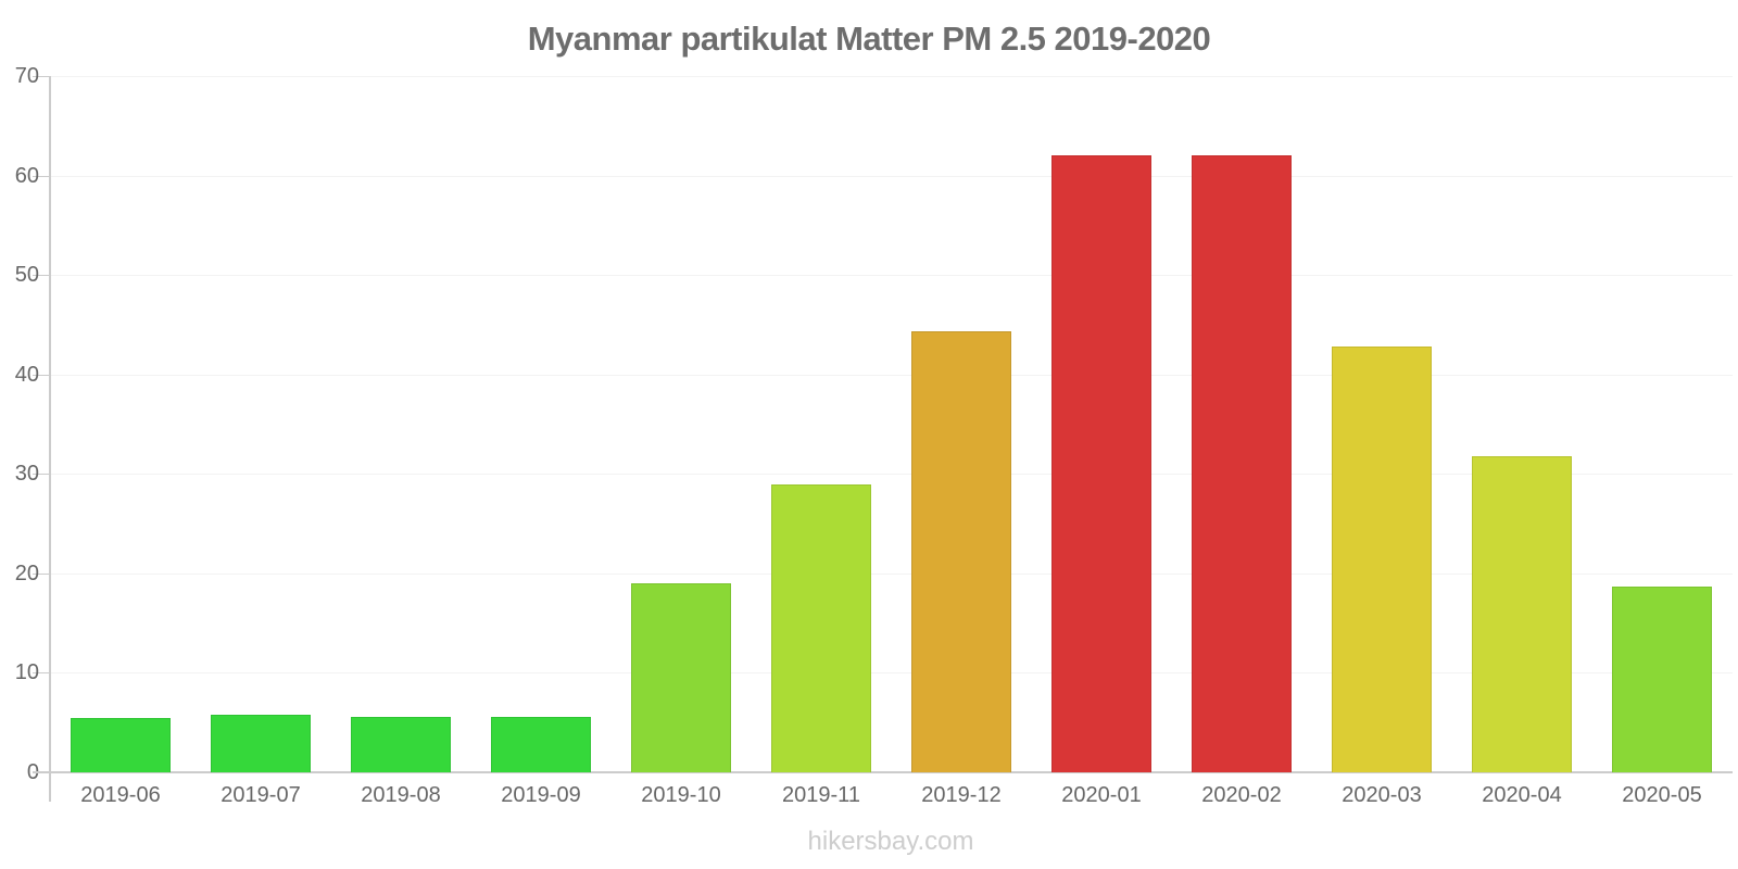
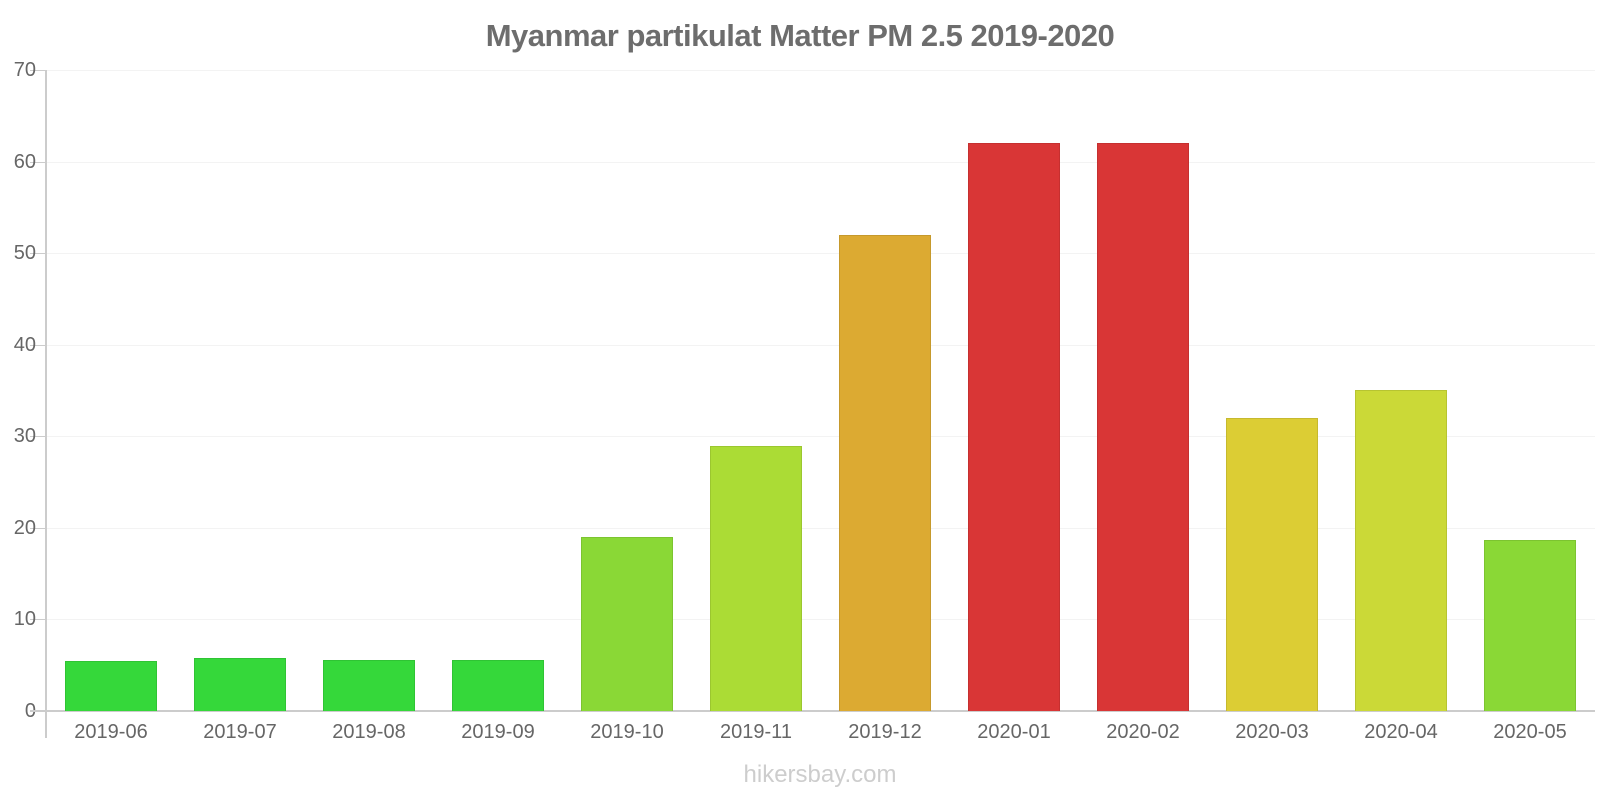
2019-12: 44 -> 52
2020-03: 43 -> 32
2020-04: 32 -> 35
